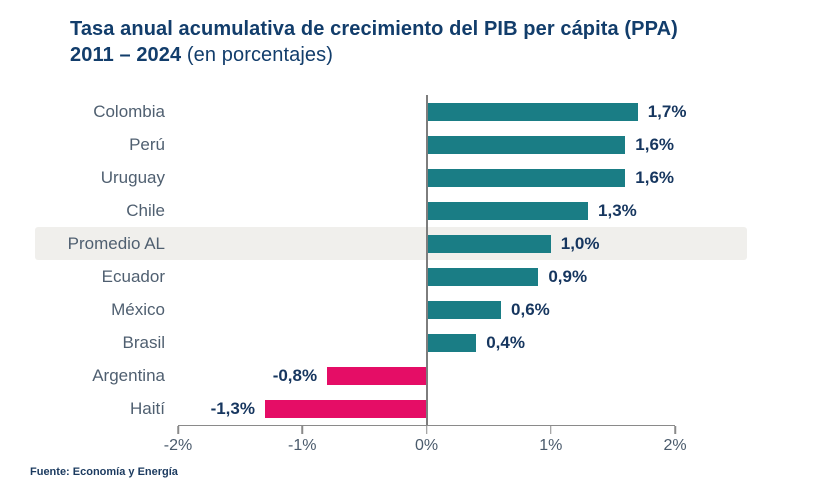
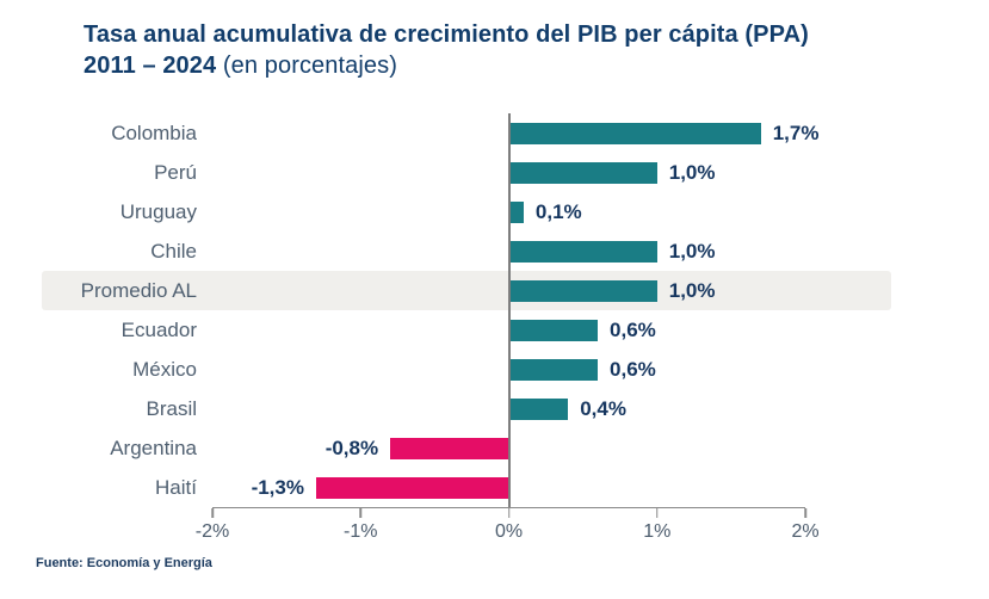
Perú: 1,6% -> 1,0%
Uruguay: 1,6% -> 0,1%
Chile: 1,3% -> 1,0%
Ecuador: 0,9% -> 0,6%
